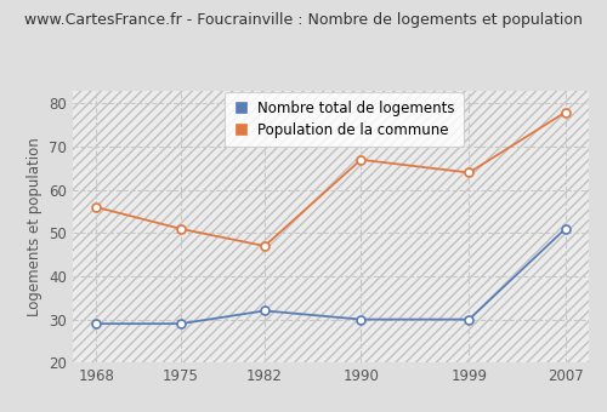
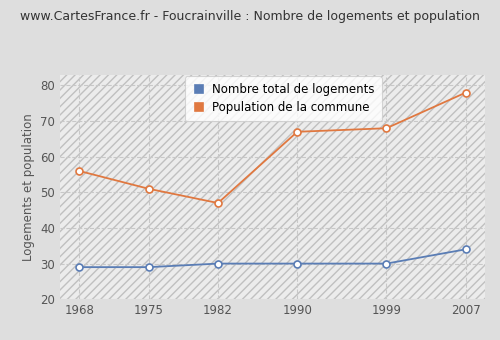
Nombre total de logements/1982: 32 -> 30
Population de la commune/1999: 64 -> 68
Nombre total de logements/2007: 51 -> 34
